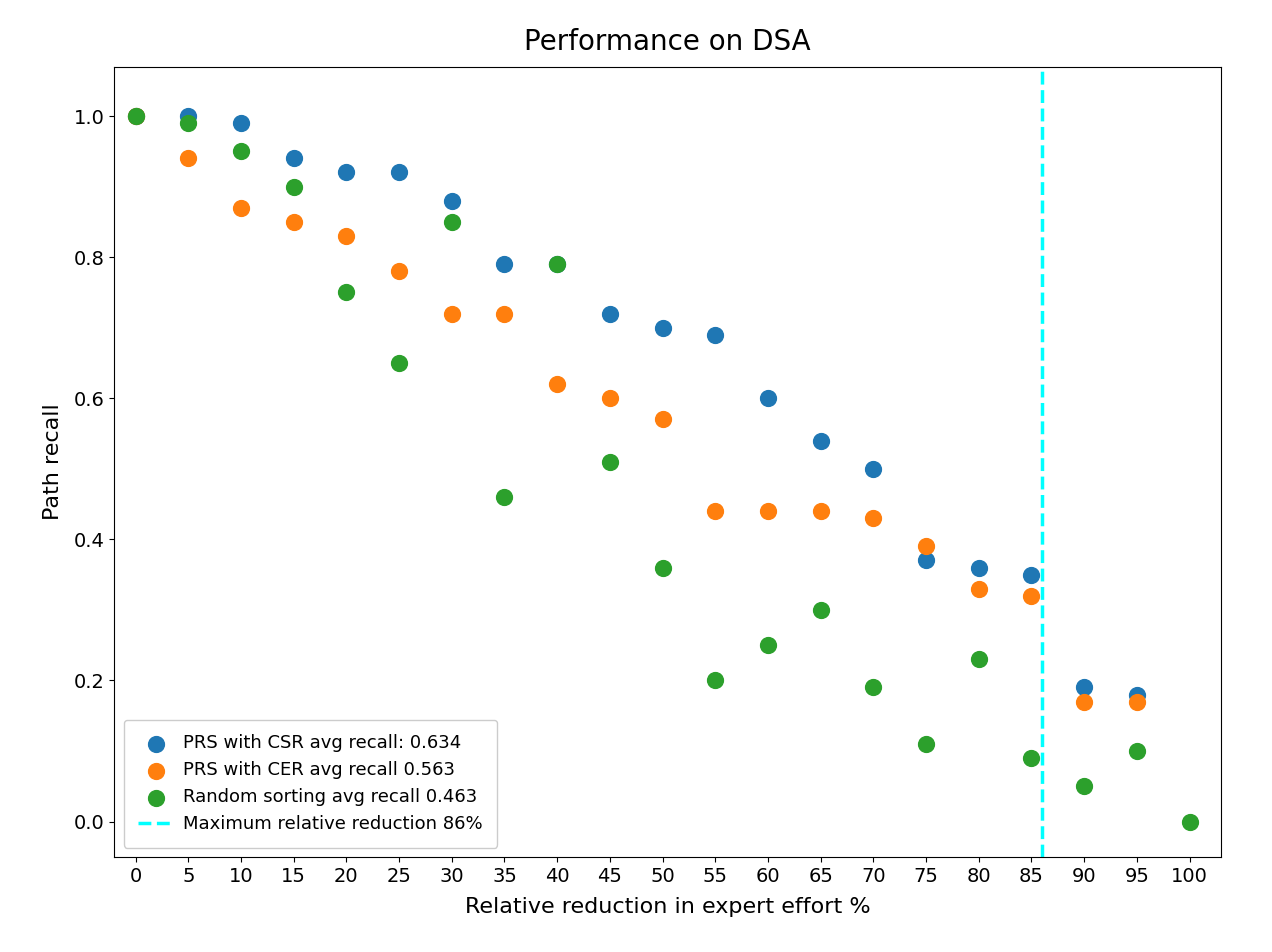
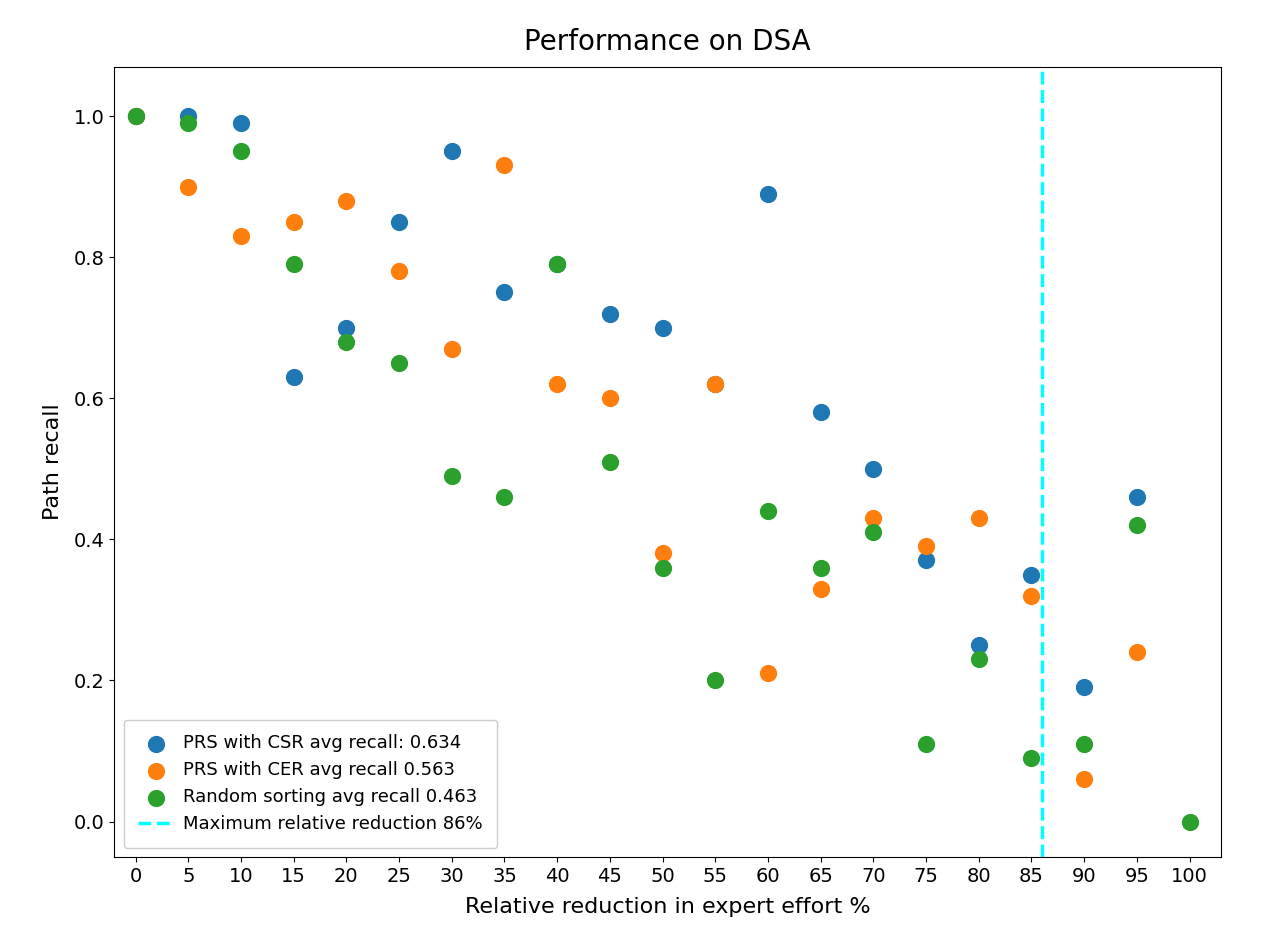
PRS with CER avg recall 0.563/5: 0.94 -> 0.90
PRS with CER avg recall 0.563/10: 0.87 -> 0.83
PRS with CSR avg recall: 0.634/15: 0.94 -> 0.63
Random sorting avg recall 0.463/15: 0.90 -> 0.79
PRS with CSR avg recall: 0.634/20: 0.92 -> 0.70
PRS with CER avg recall 0.563/20: 0.83 -> 0.88
Random sorting avg recall 0.463/20: 0.75 -> 0.68
PRS with CSR avg recall: 0.634/25: 0.92 -> 0.85
PRS with CSR avg recall: 0.634/30: 0.88 -> 0.95
PRS with CER avg recall 0.563/30: 0.72 -> 0.67
Random sorting avg recall 0.463/30: 0.85 -> 0.49
PRS with CSR avg recall: 0.634/35: 0.79 -> 0.75
PRS with CER avg recall 0.563/35: 0.72 -> 0.93
PRS with CER avg recall 0.563/50: 0.57 -> 0.38
PRS with CSR avg recall: 0.634/55: 0.69 -> 0.62
PRS with CER avg recall 0.563/55: 0.44 -> 0.62
PRS with CSR avg recall: 0.634/60: 0.60 -> 0.89
PRS with CER avg recall 0.563/60: 0.44 -> 0.21
Random sorting avg recall 0.463/60: 0.25 -> 0.44
PRS with CSR avg recall: 0.634/65: 0.54 -> 0.58
PRS with CER avg recall 0.563/65: 0.44 -> 0.33
Random sorting avg recall 0.463/65: 0.30 -> 0.36
Random sorting avg recall 0.463/70: 0.19 -> 0.41
PRS with CSR avg recall: 0.634/80: 0.36 -> 0.25
PRS with CER avg recall 0.563/80: 0.33 -> 0.43
PRS with CER avg recall 0.563/90: 0.17 -> 0.06
Random sorting avg recall 0.463/90: 0.05 -> 0.11
PRS with CSR avg recall: 0.634/95: 0.18 -> 0.46
PRS with CER avg recall 0.563/95: 0.17 -> 0.24
Random sorting avg recall 0.463/95: 0.10 -> 0.42
